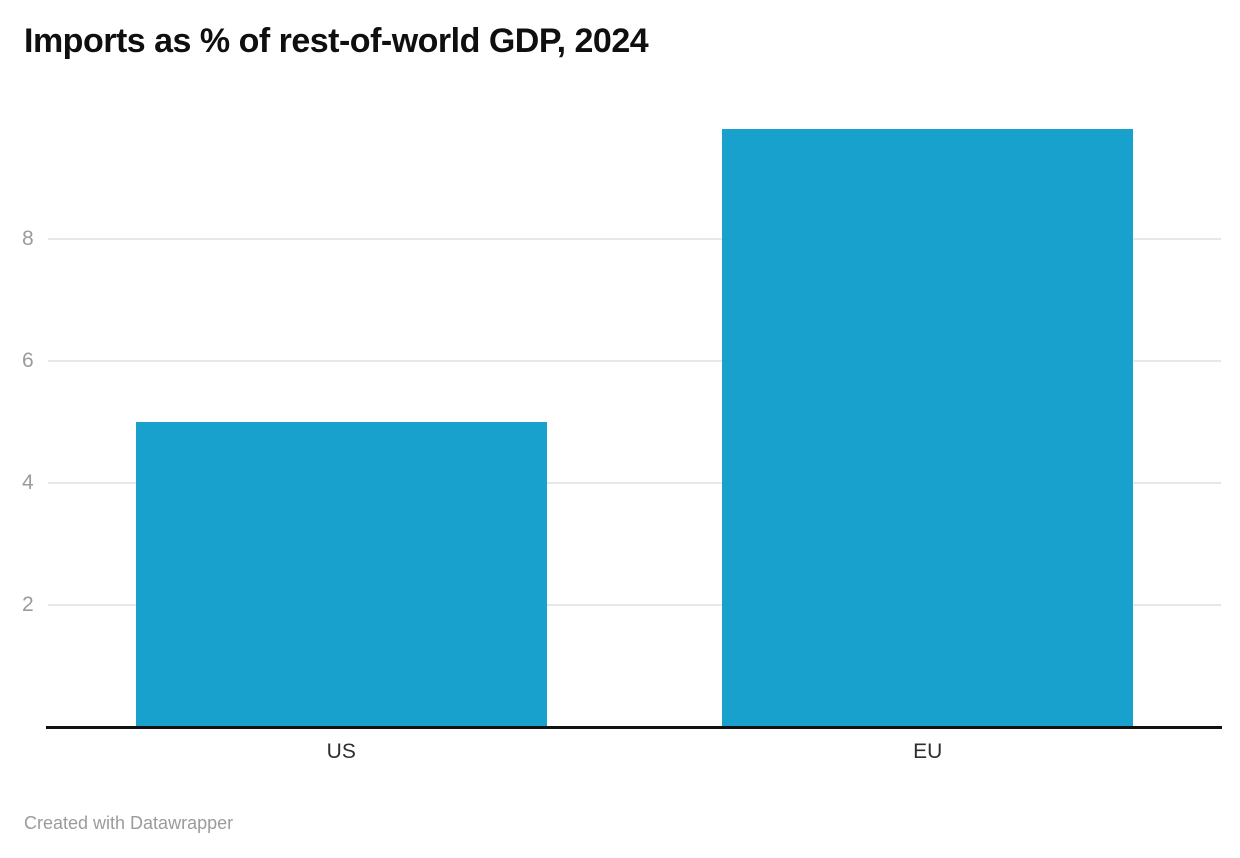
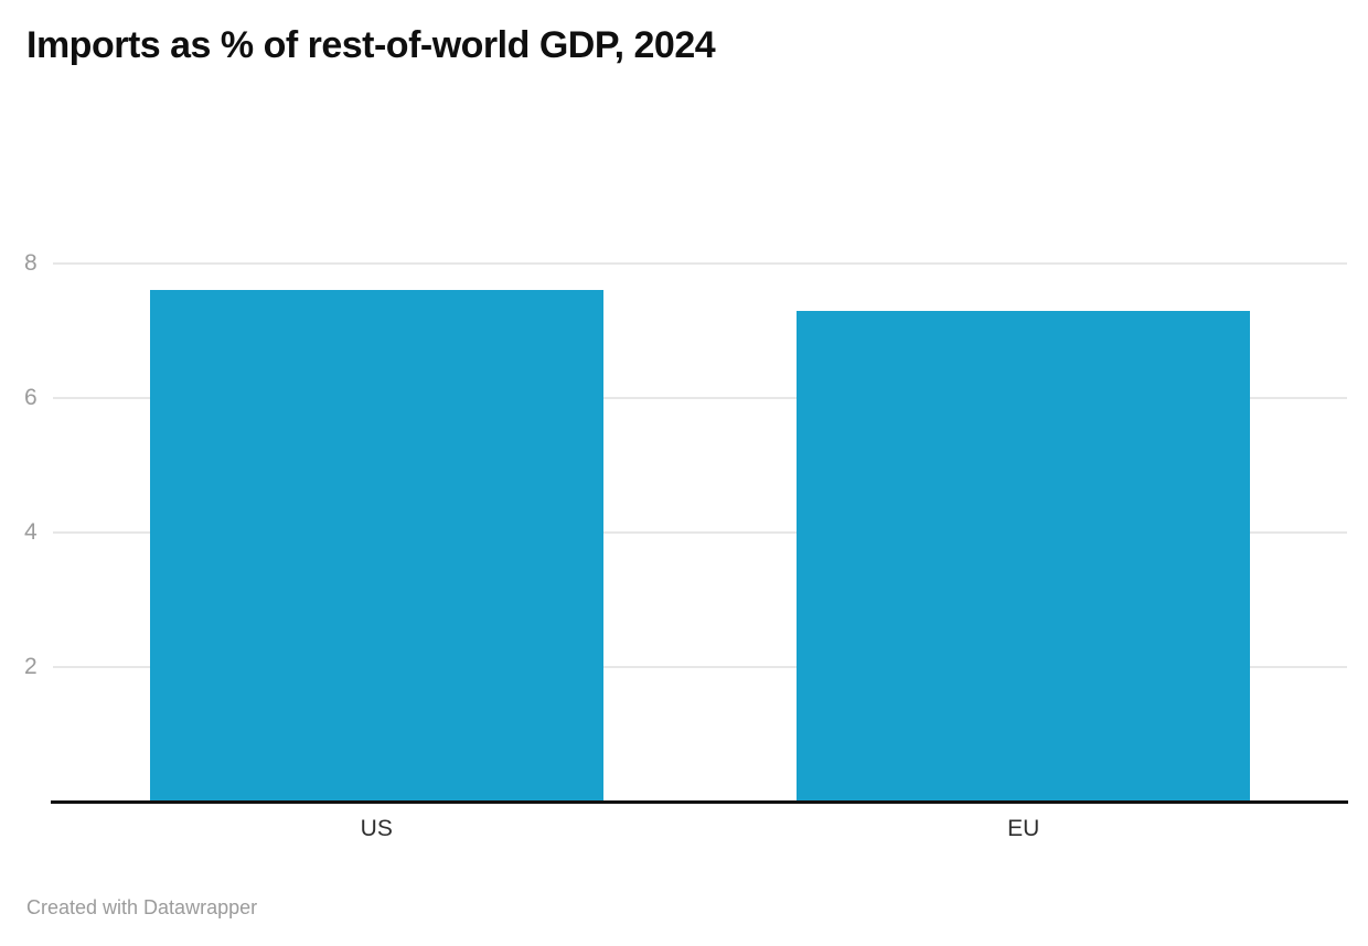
US: 5.0 -> 7.6
EU: 9.8 -> 7.3
